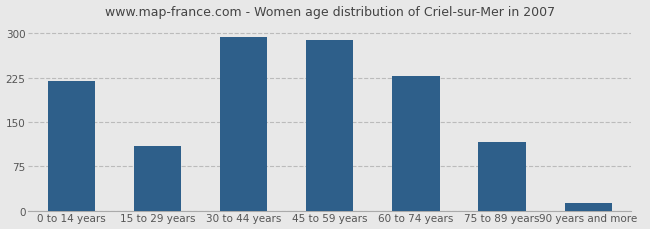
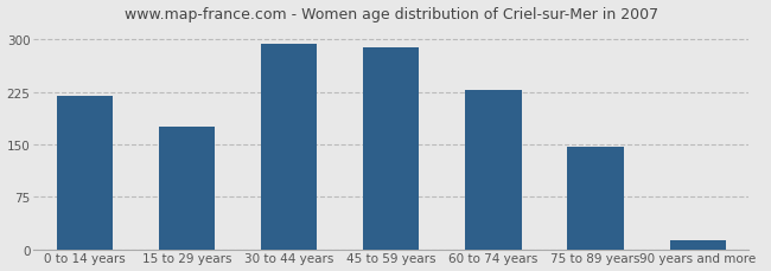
15 to 29 years: 110 -> 175
75 to 89 years: 116 -> 147
